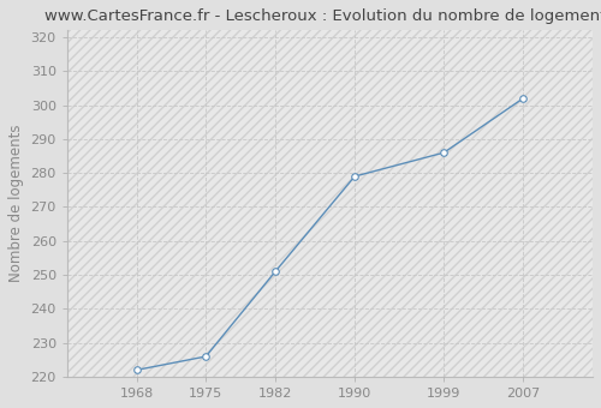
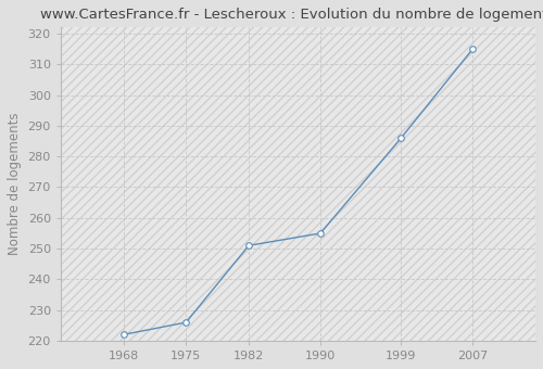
1990: 279 -> 255
2007: 302 -> 315
